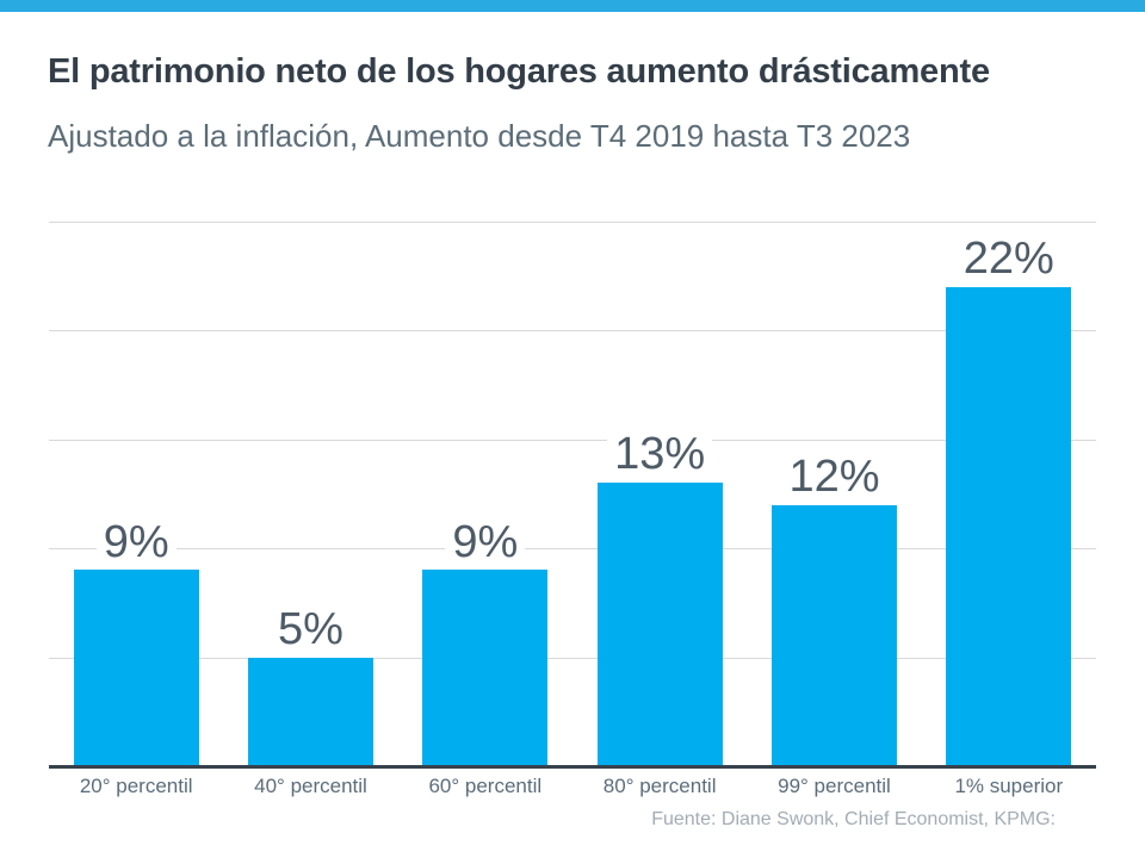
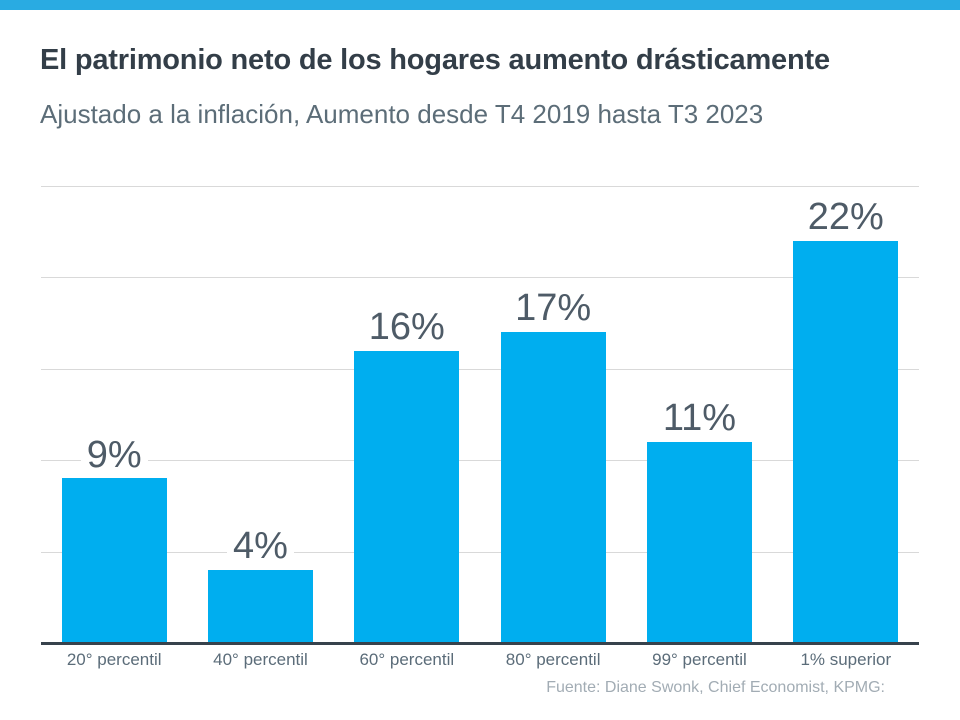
40° percentil: 5% -> 4%
60° percentil: 9% -> 16%
80° percentil: 13% -> 17%
99° percentil: 12% -> 11%
